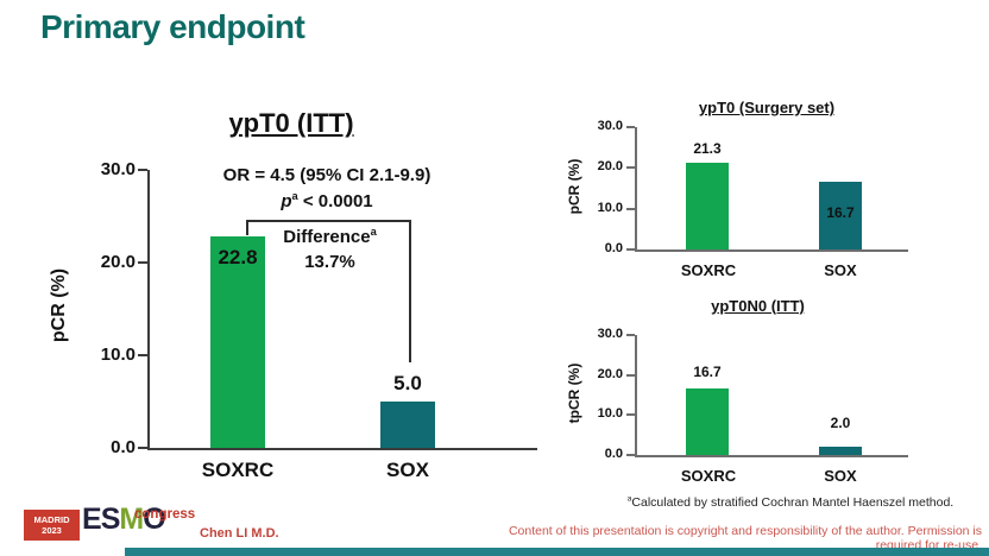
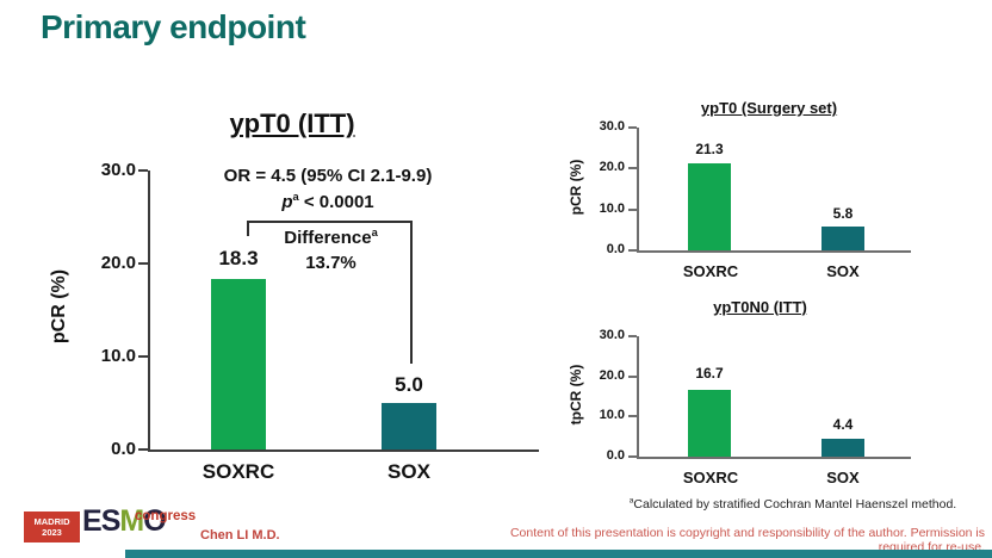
ypT0 (ITT)/SOXRC: 22.8 -> 18.3
ypT0 (Surgery set)/SOX: 16.7 -> 5.8
ypT0N0 (ITT)/SOX: 2.0 -> 4.4
